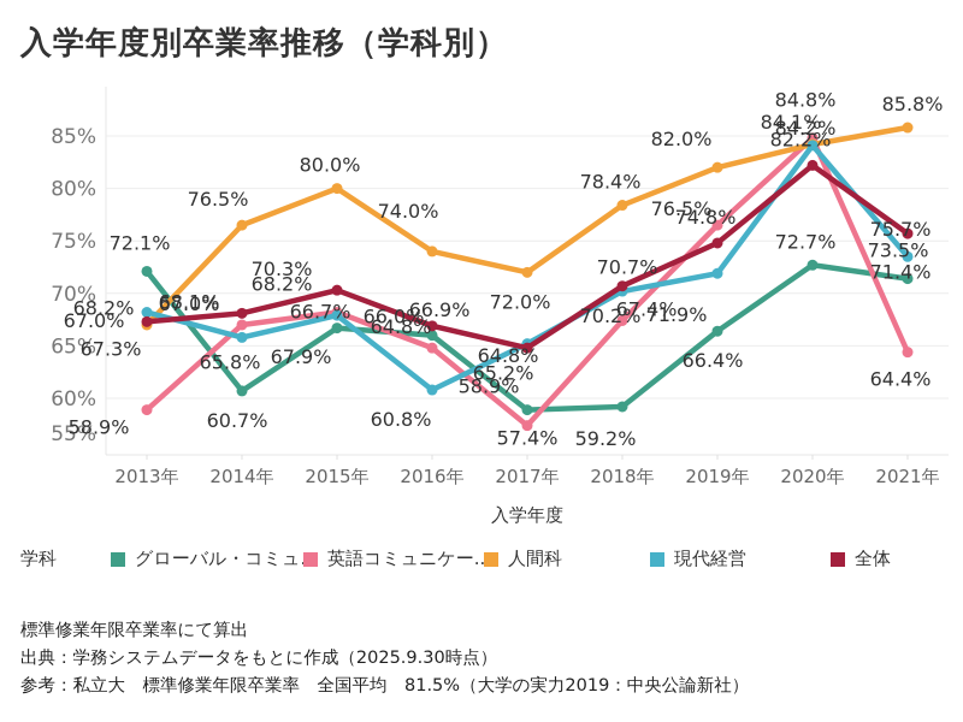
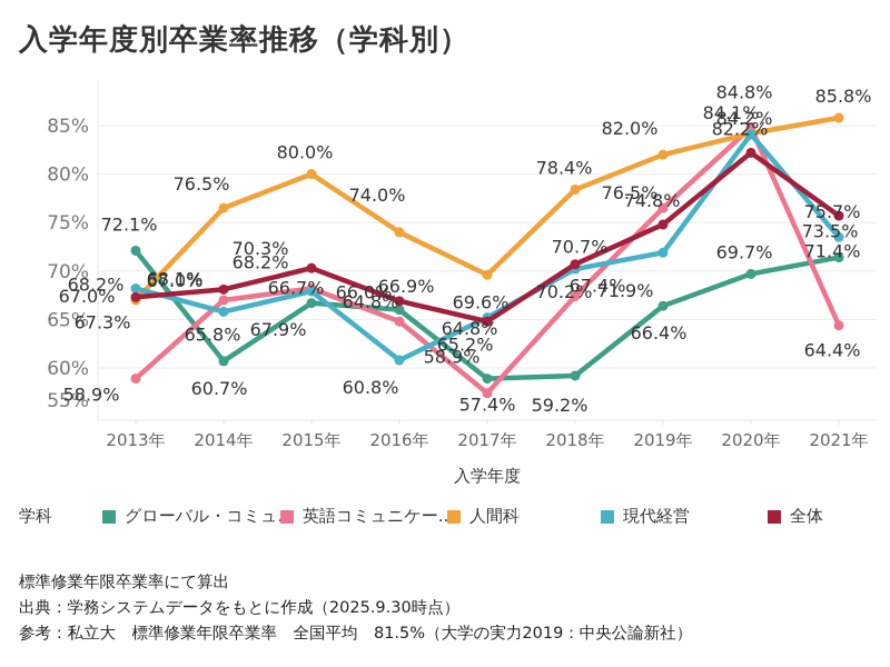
人間科/2017年: 72.0% -> 69.6%
グローバル・コミュ../2020年: 72.7% -> 69.7%
